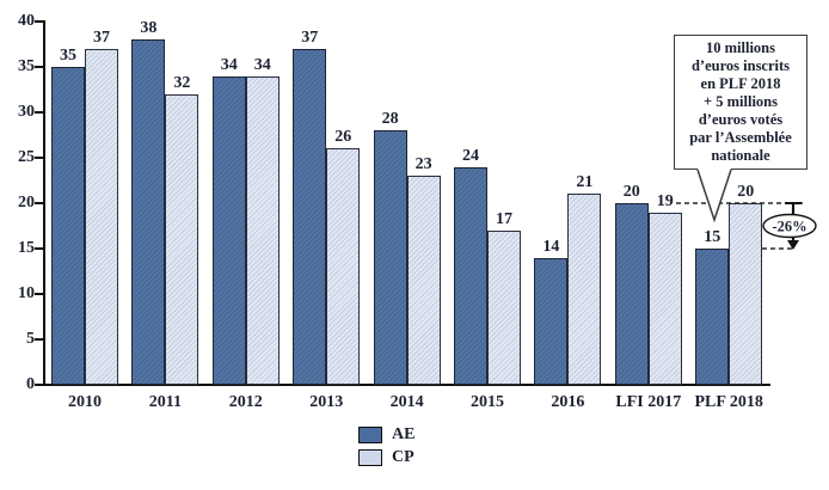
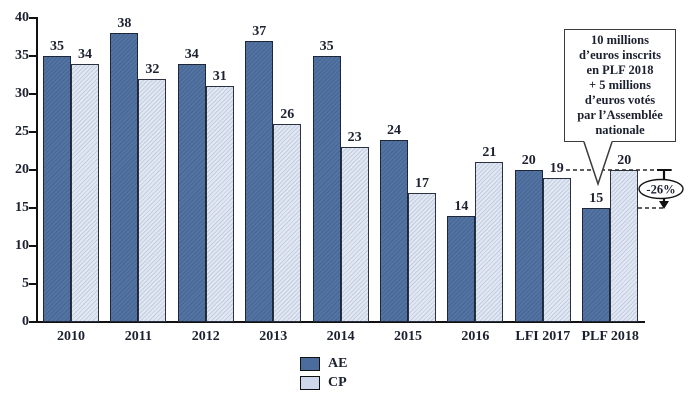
CP/2010: 37 -> 34
CP/2012: 34 -> 31
AE/2014: 28 -> 35
